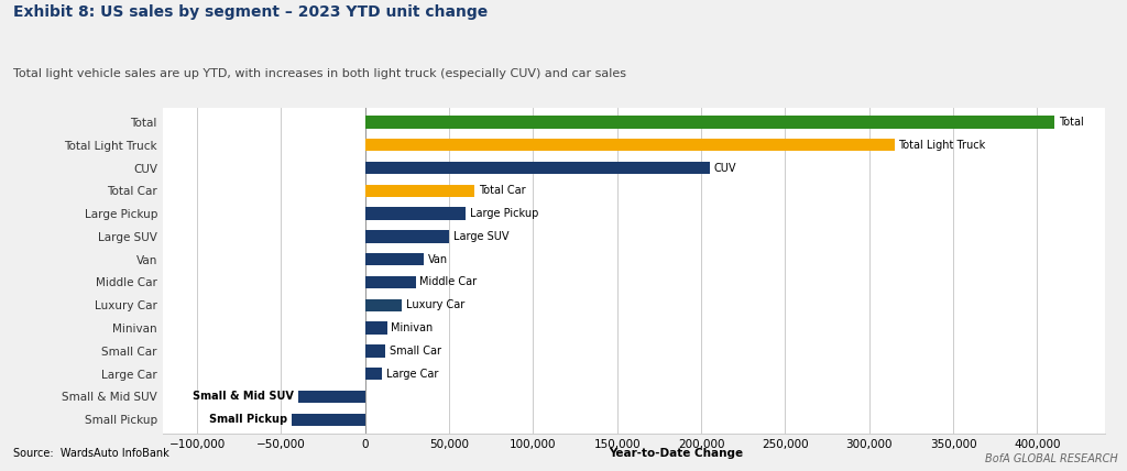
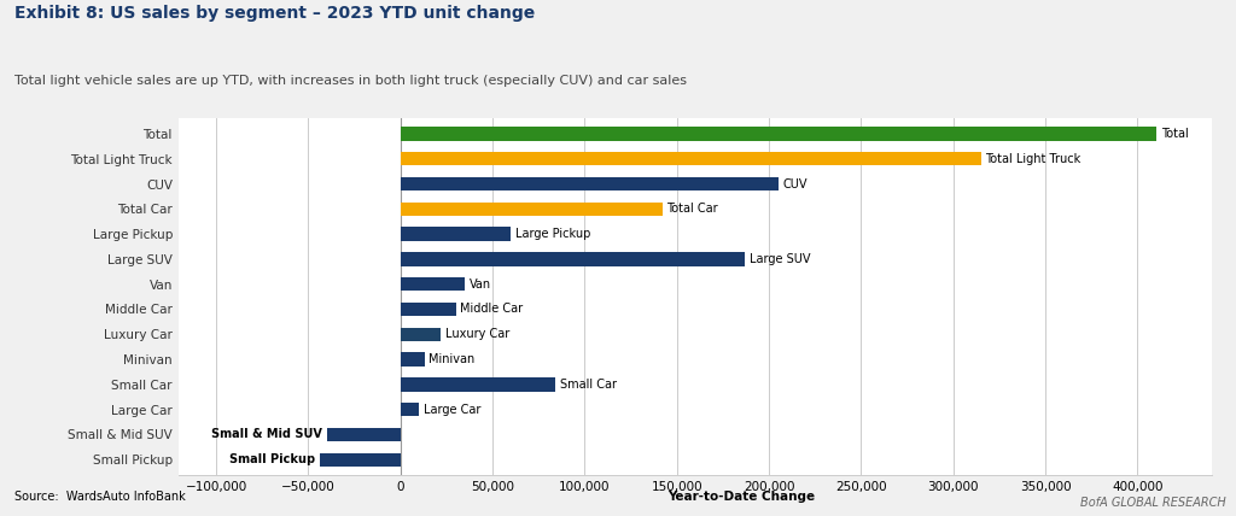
Total Car: 65,000 -> 142,000
Large SUV: 50,000 -> 187,000
Small Car: 12,000 -> 84,000
